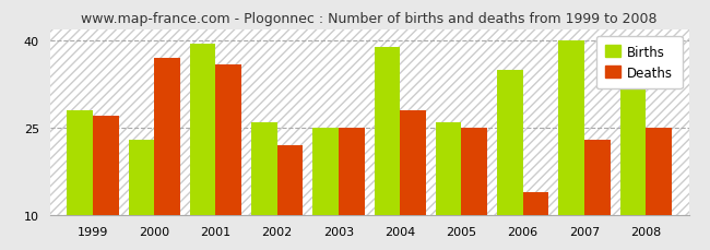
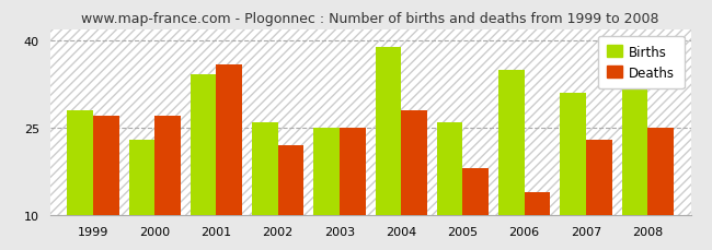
Deaths/2000: 37 -> 27
Births/2001: 39.5 -> 34.2
Deaths/2005: 25 -> 18
Births/2007: 40.0 -> 31.0
